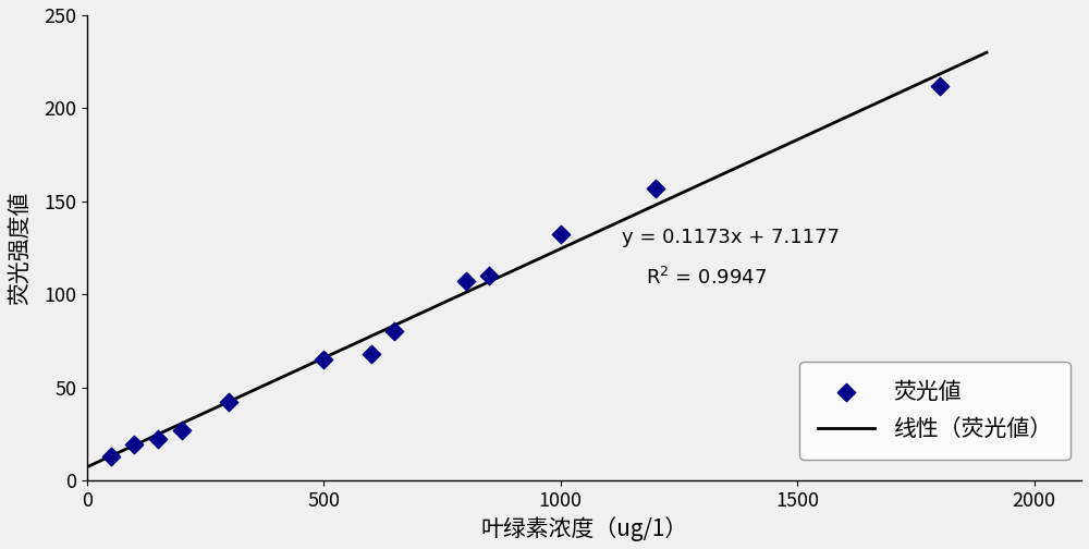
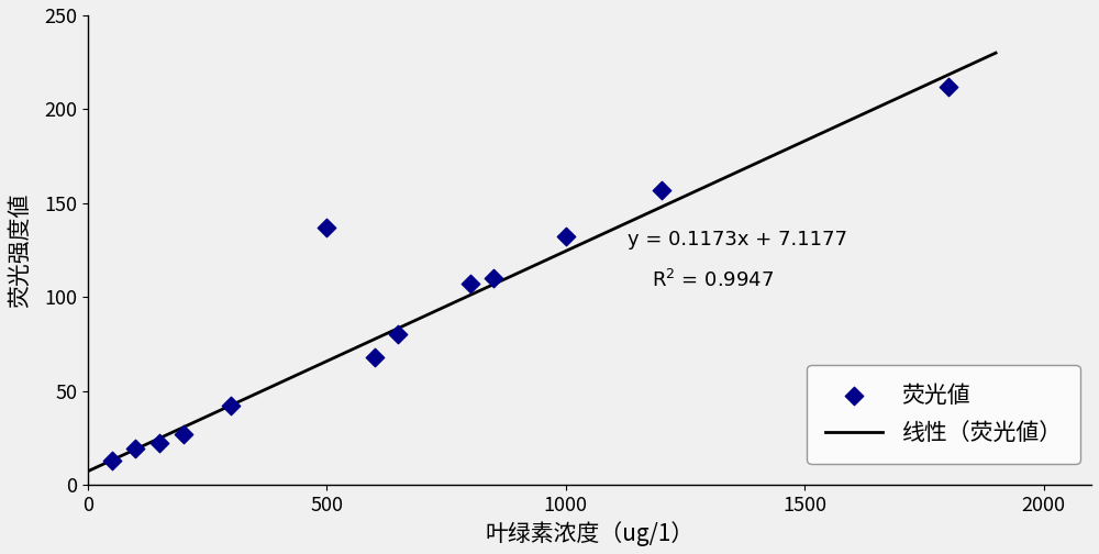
500: 65 -> 137
